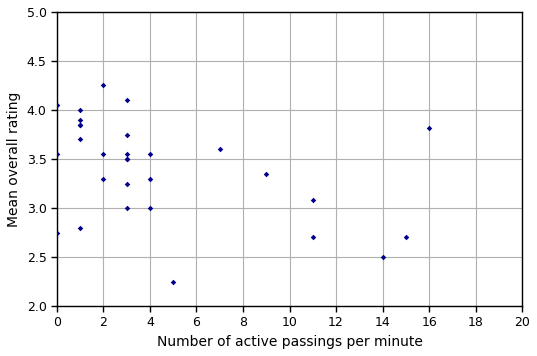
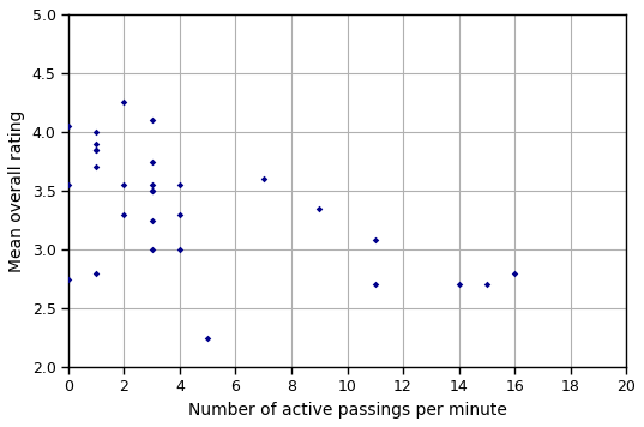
14: 2.50 -> 2.70
16: 3.82 -> 2.80
